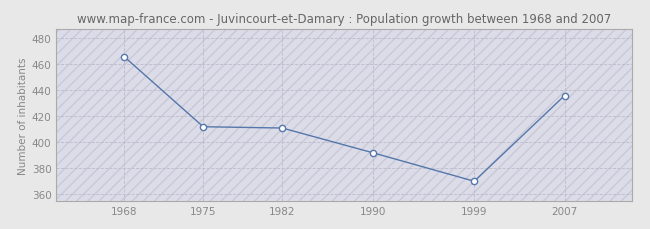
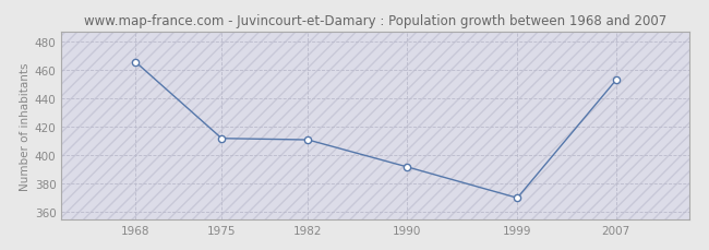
2007: 436 -> 453
